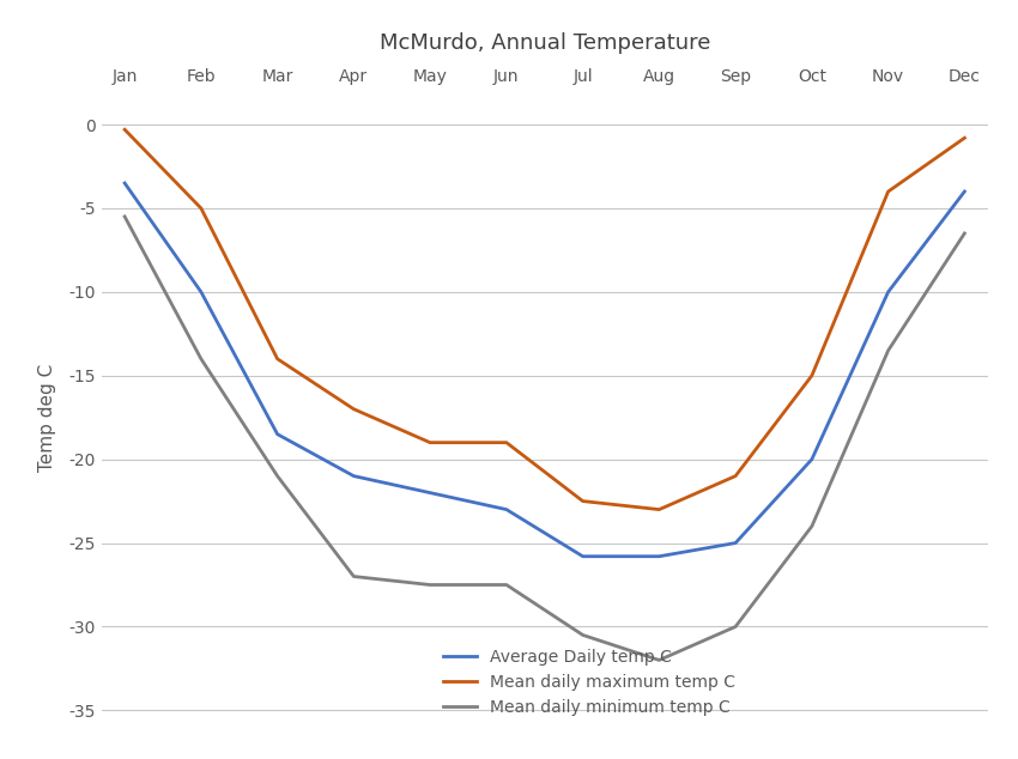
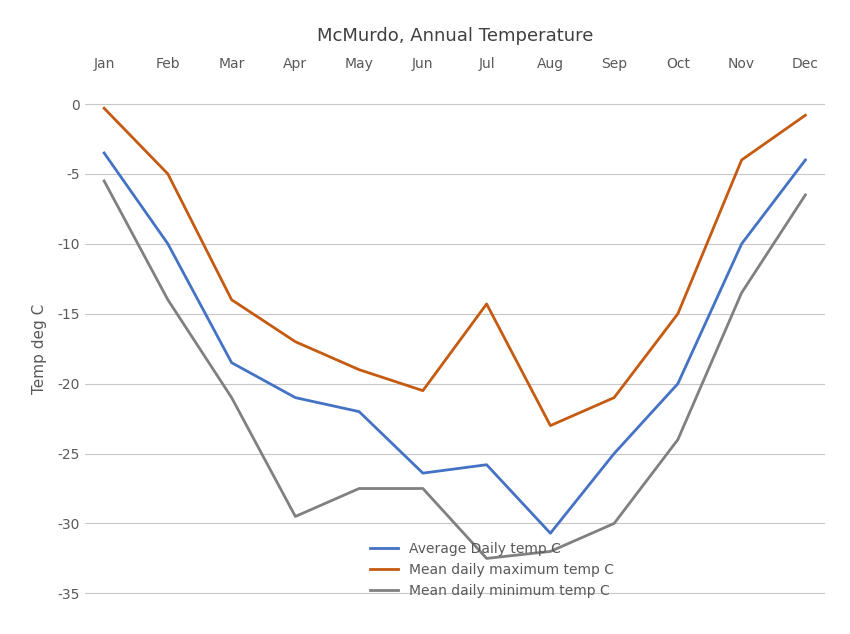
Mean daily minimum temp C/Apr: -27.0 -> -29.5
Average Daily temp C/Jun: -23.0 -> -26.4
Mean daily maximum temp C/Jun: -19.0 -> -20.5
Mean daily maximum temp C/Jul: -22.5 -> -14.3
Mean daily minimum temp C/Jul: -30.5 -> -32.5
Average Daily temp C/Aug: -25.8 -> -30.7
